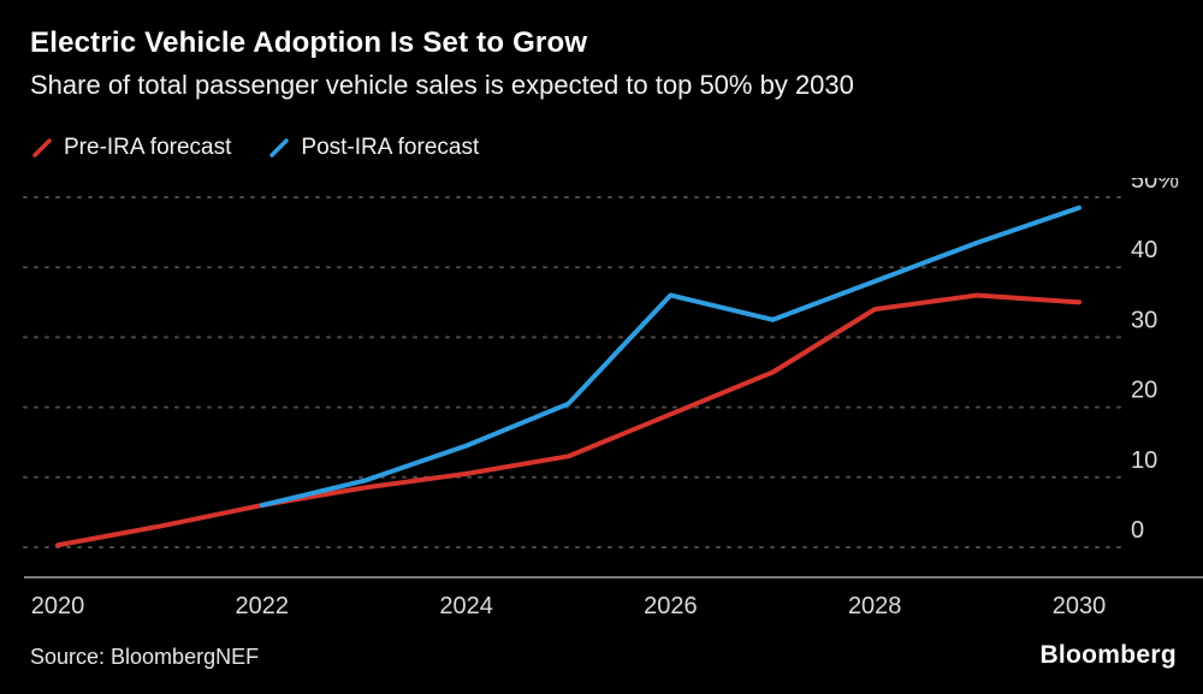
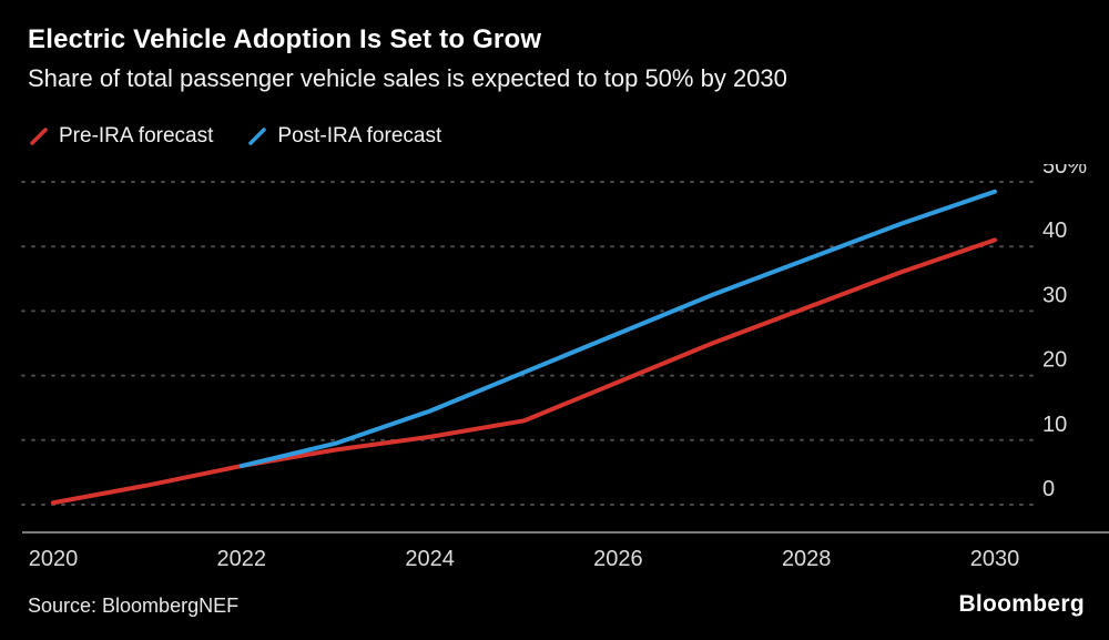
Post-IRA forecast/2026: 36% -> 26%
Pre-IRA forecast/2028: 34% -> 30%
Pre-IRA forecast/2030: 35% -> 41%
